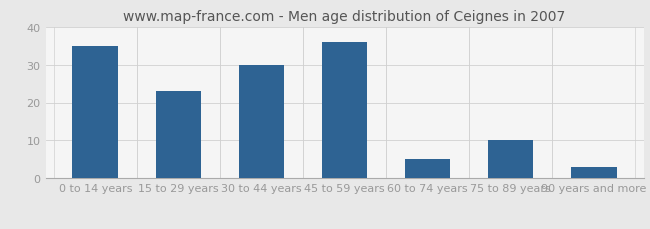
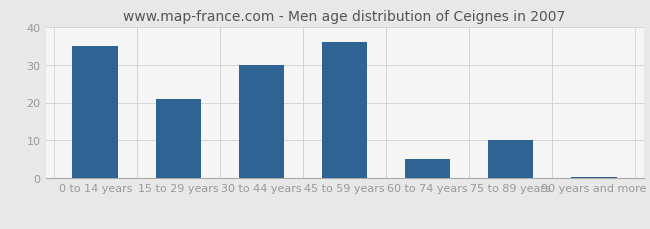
15 to 29 years: 23.0 -> 21.0
90 years and more: 3.0 -> 0.5
